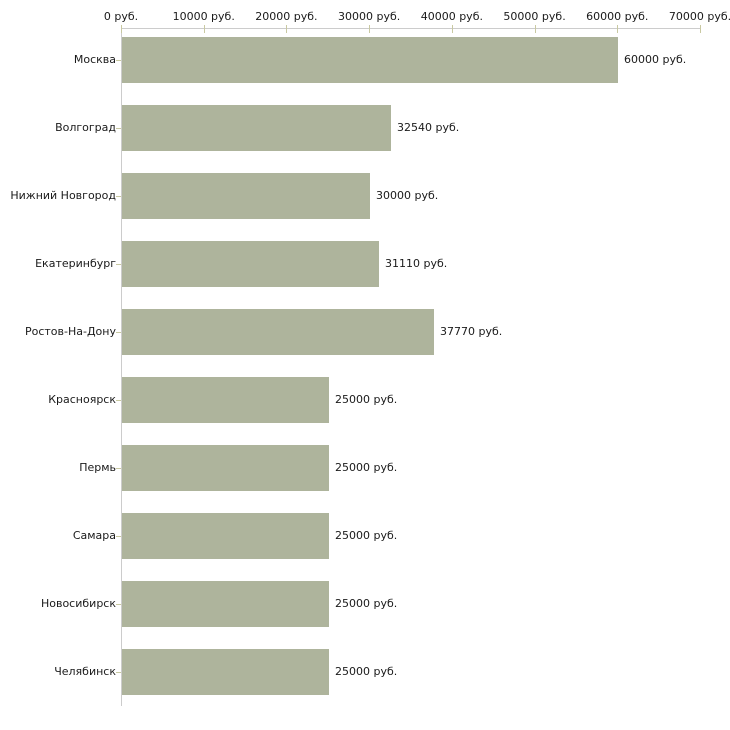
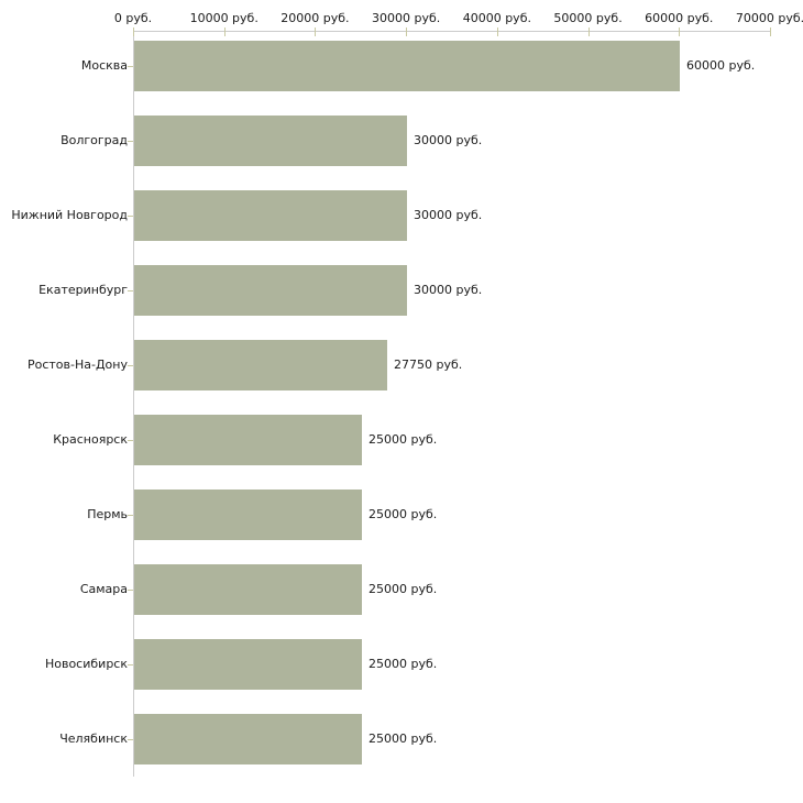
Волгоград: 32540 -> 30000
Екатеринбург: 31110 -> 30000
Ростов-На-Дону: 37770 -> 27750
